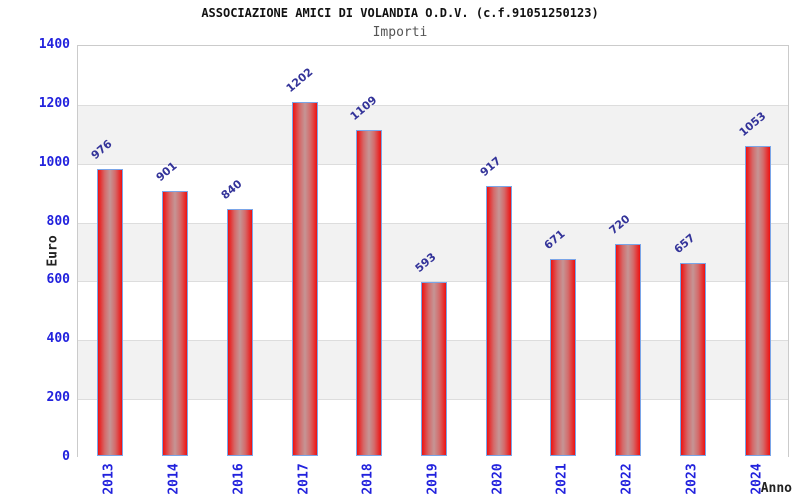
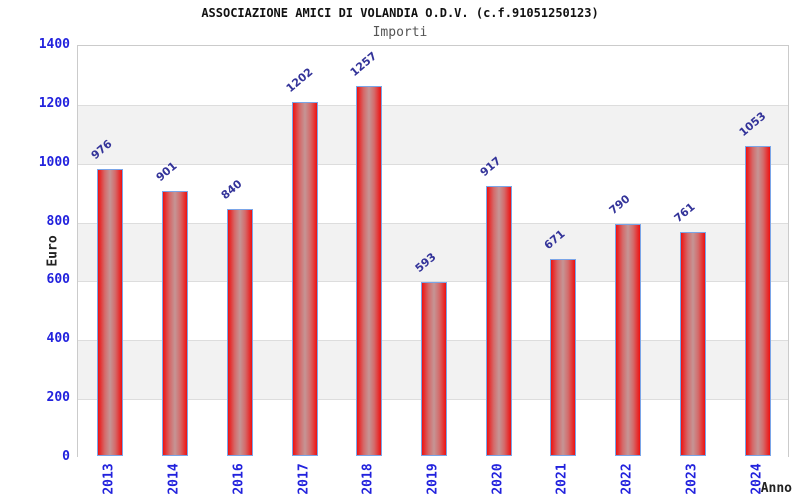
2018: 1109 -> 1257
2022: 720 -> 790
2023: 657 -> 761
